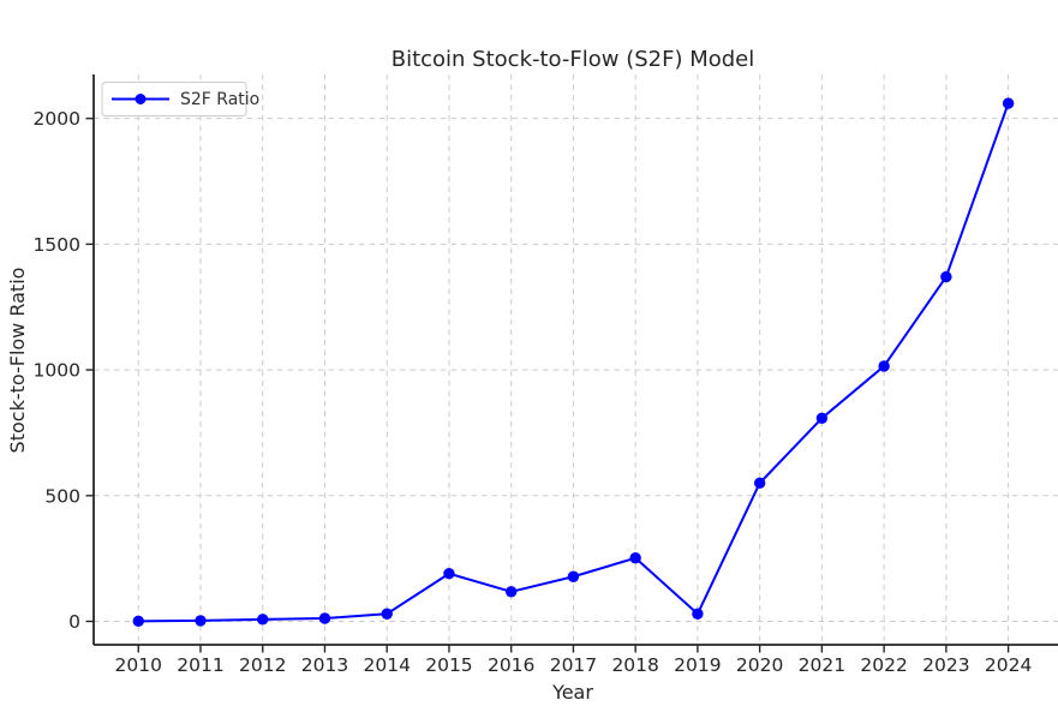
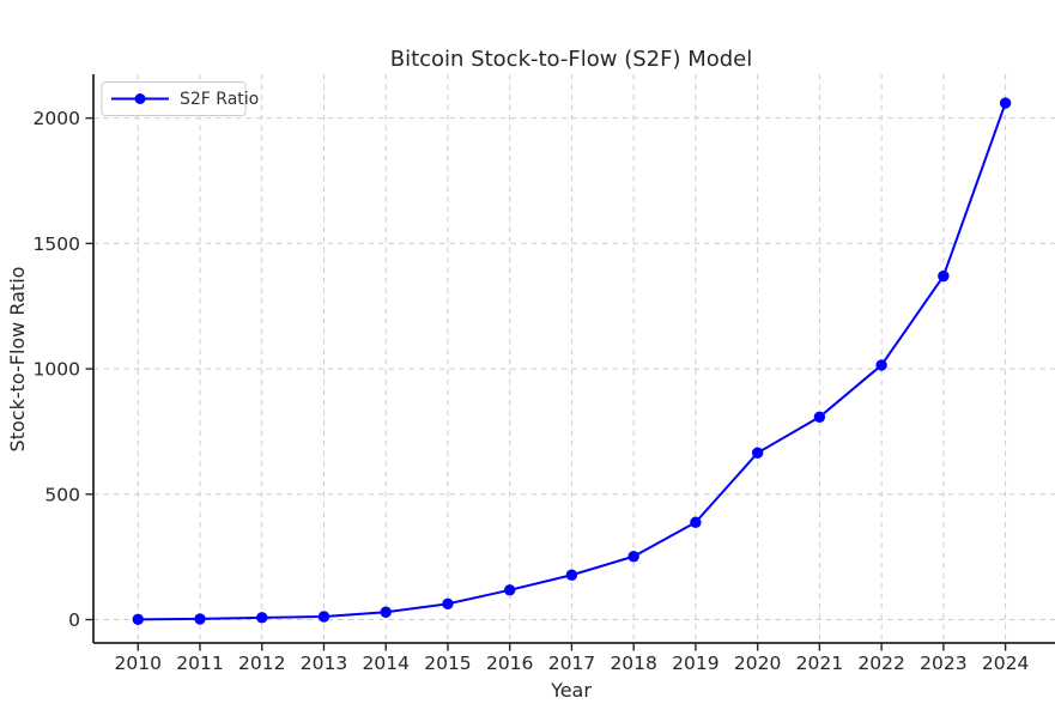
2015: 190 -> 60
2019: 30 -> 390
2020: 550 -> 660
